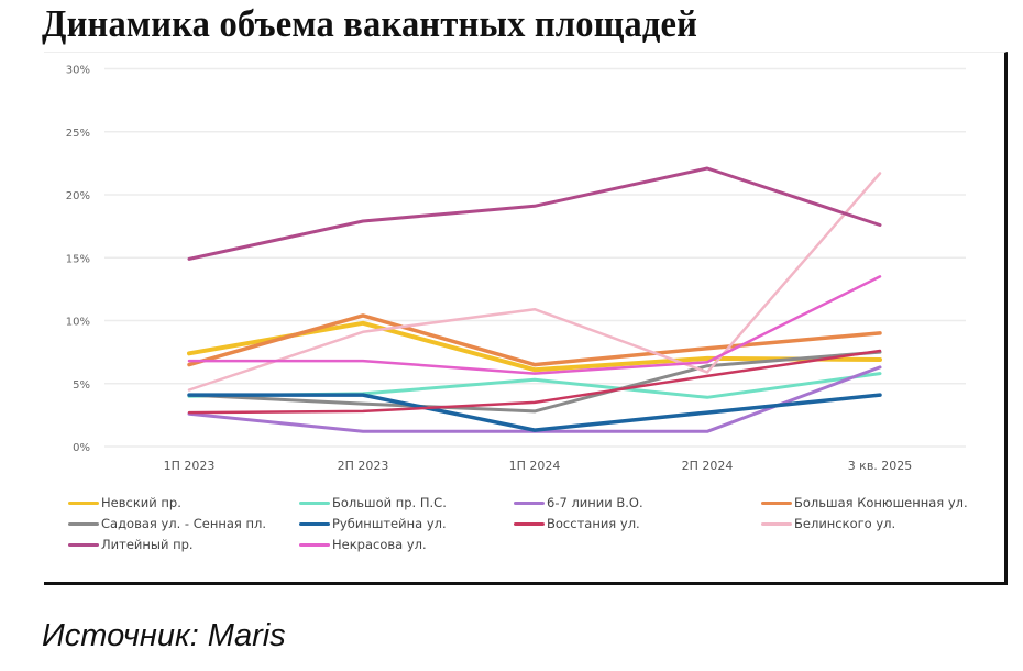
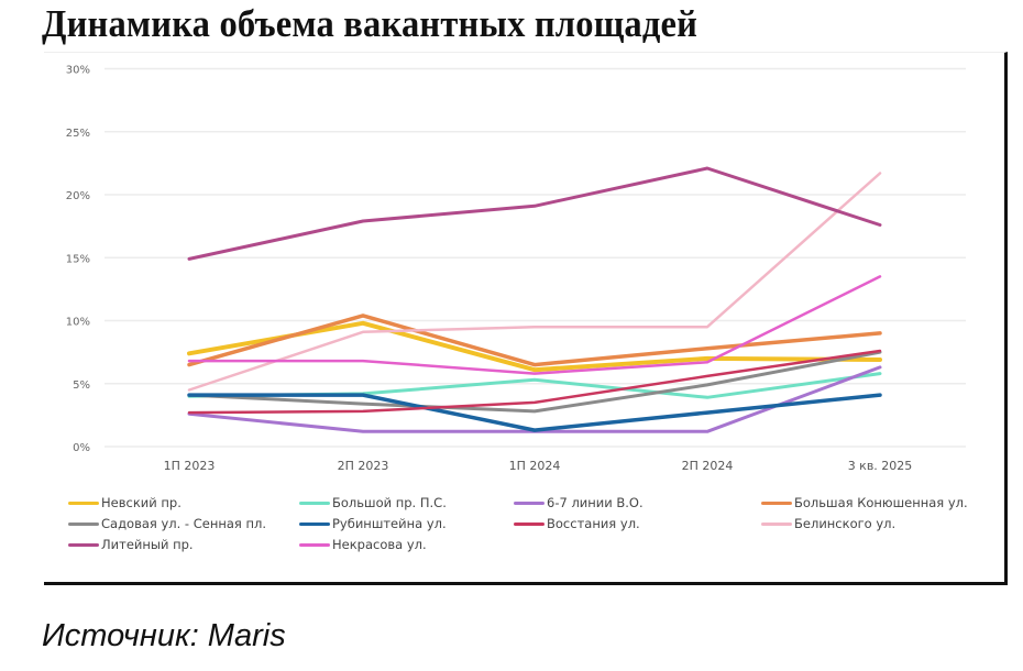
Белинского ул./1П 2024: 10.9% -> 9.5%
Садовая ул. - Сенная пл./2П 2024: 6.4% -> 4.9%
Белинского ул./2П 2024: 5.9% -> 9.5%
